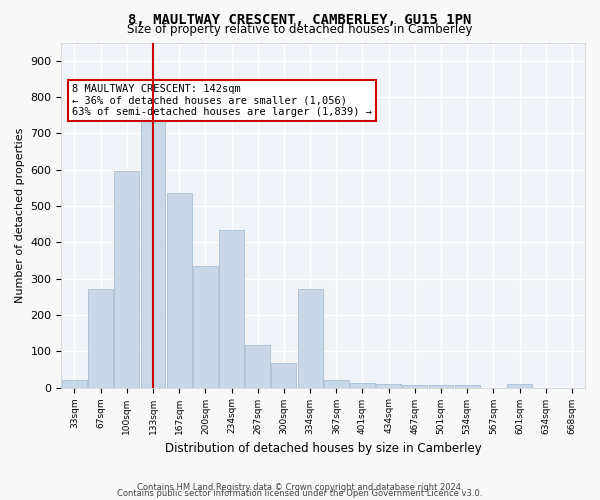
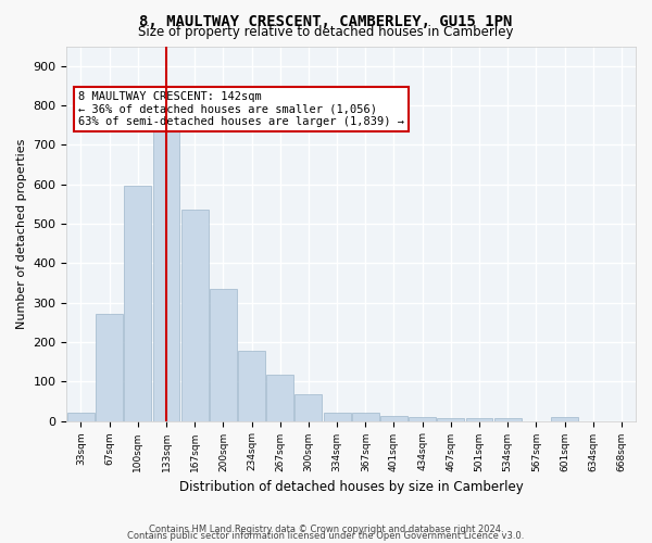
234sqm: 435 -> 178
334sqm: 270 -> 22
